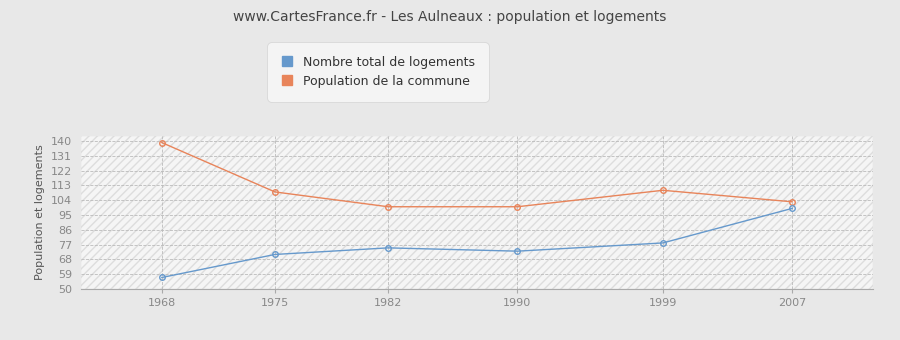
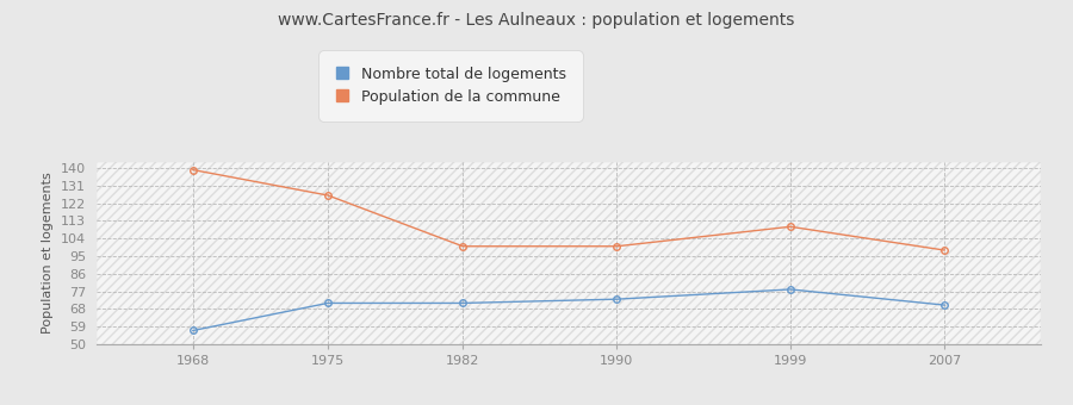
Population de la commune/1975: 109 -> 126
Nombre total de logements/1982: 75 -> 71
Nombre total de logements/2007: 99 -> 70
Population de la commune/2007: 103 -> 98
